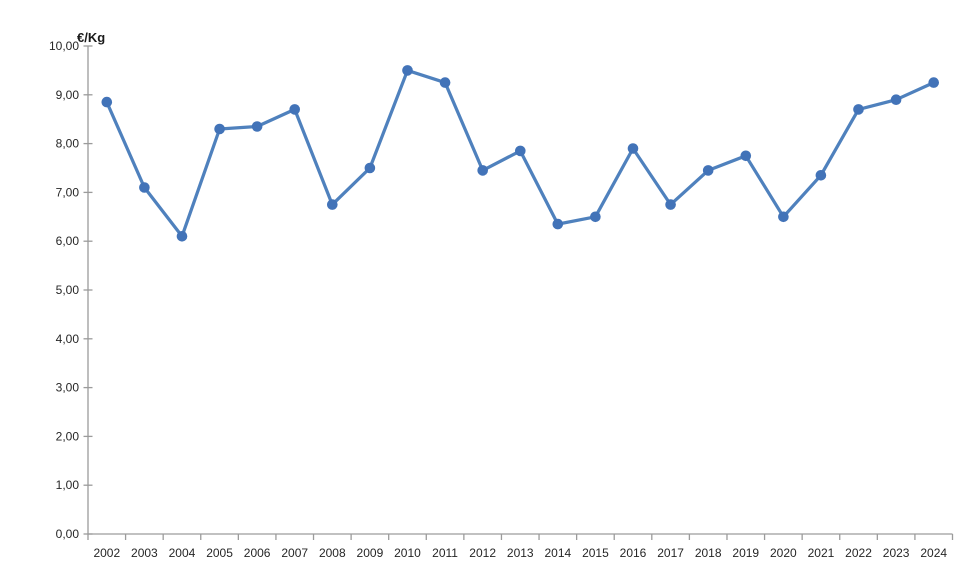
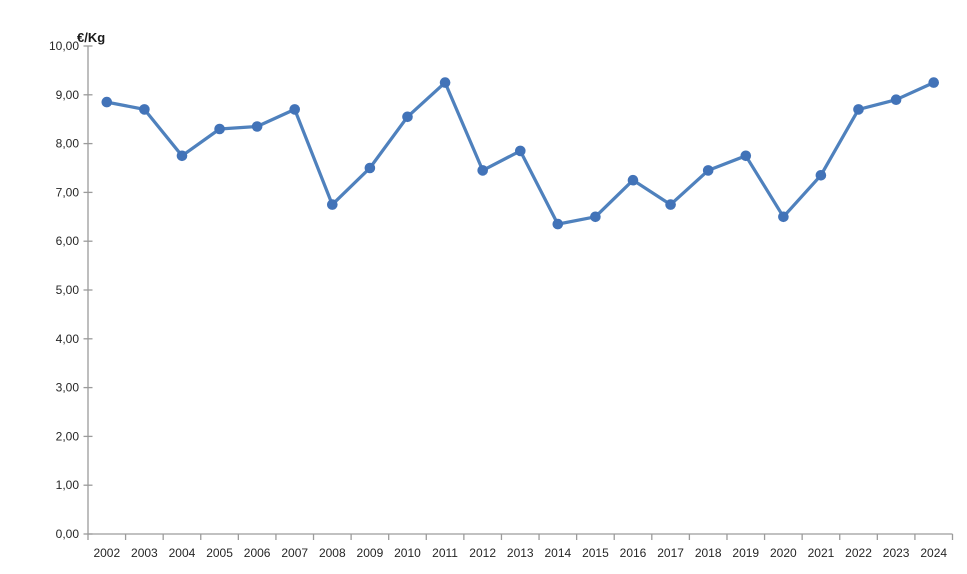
2003: 7,1 -> 8,7
2004: 6,1 -> 7,8
2010: 9,5 -> 8,6
2016: 7,9 -> 7,2
